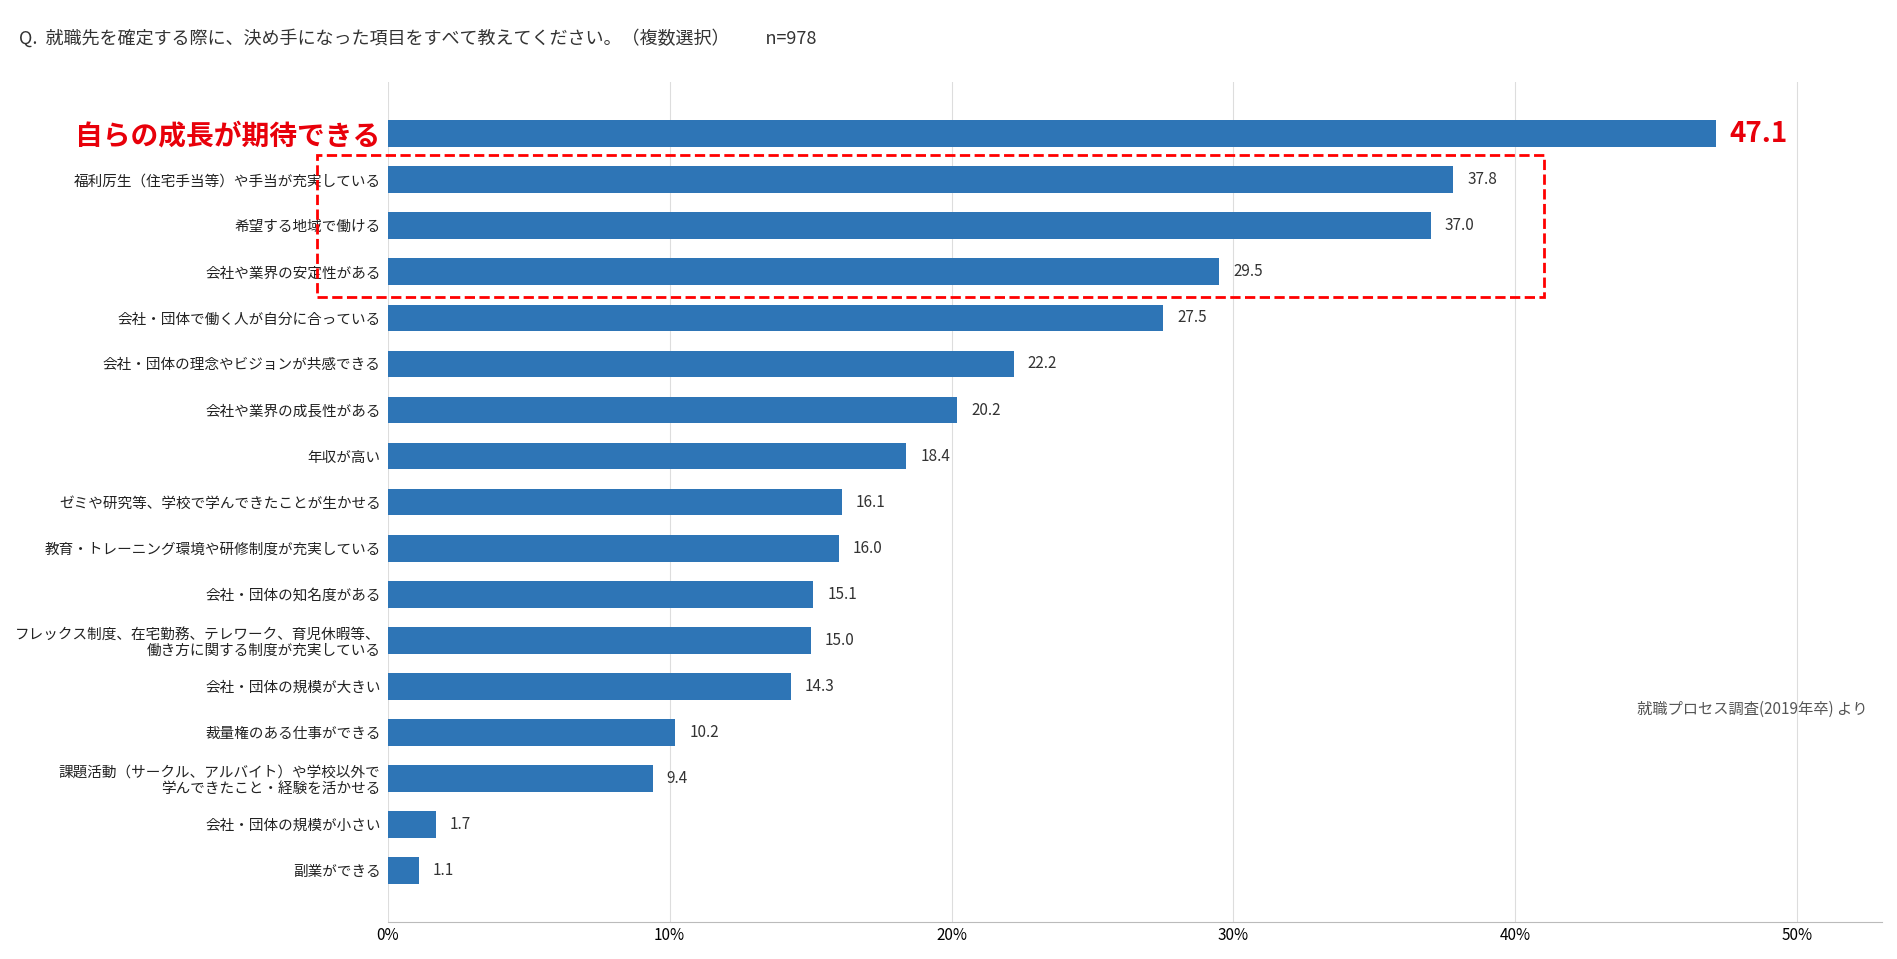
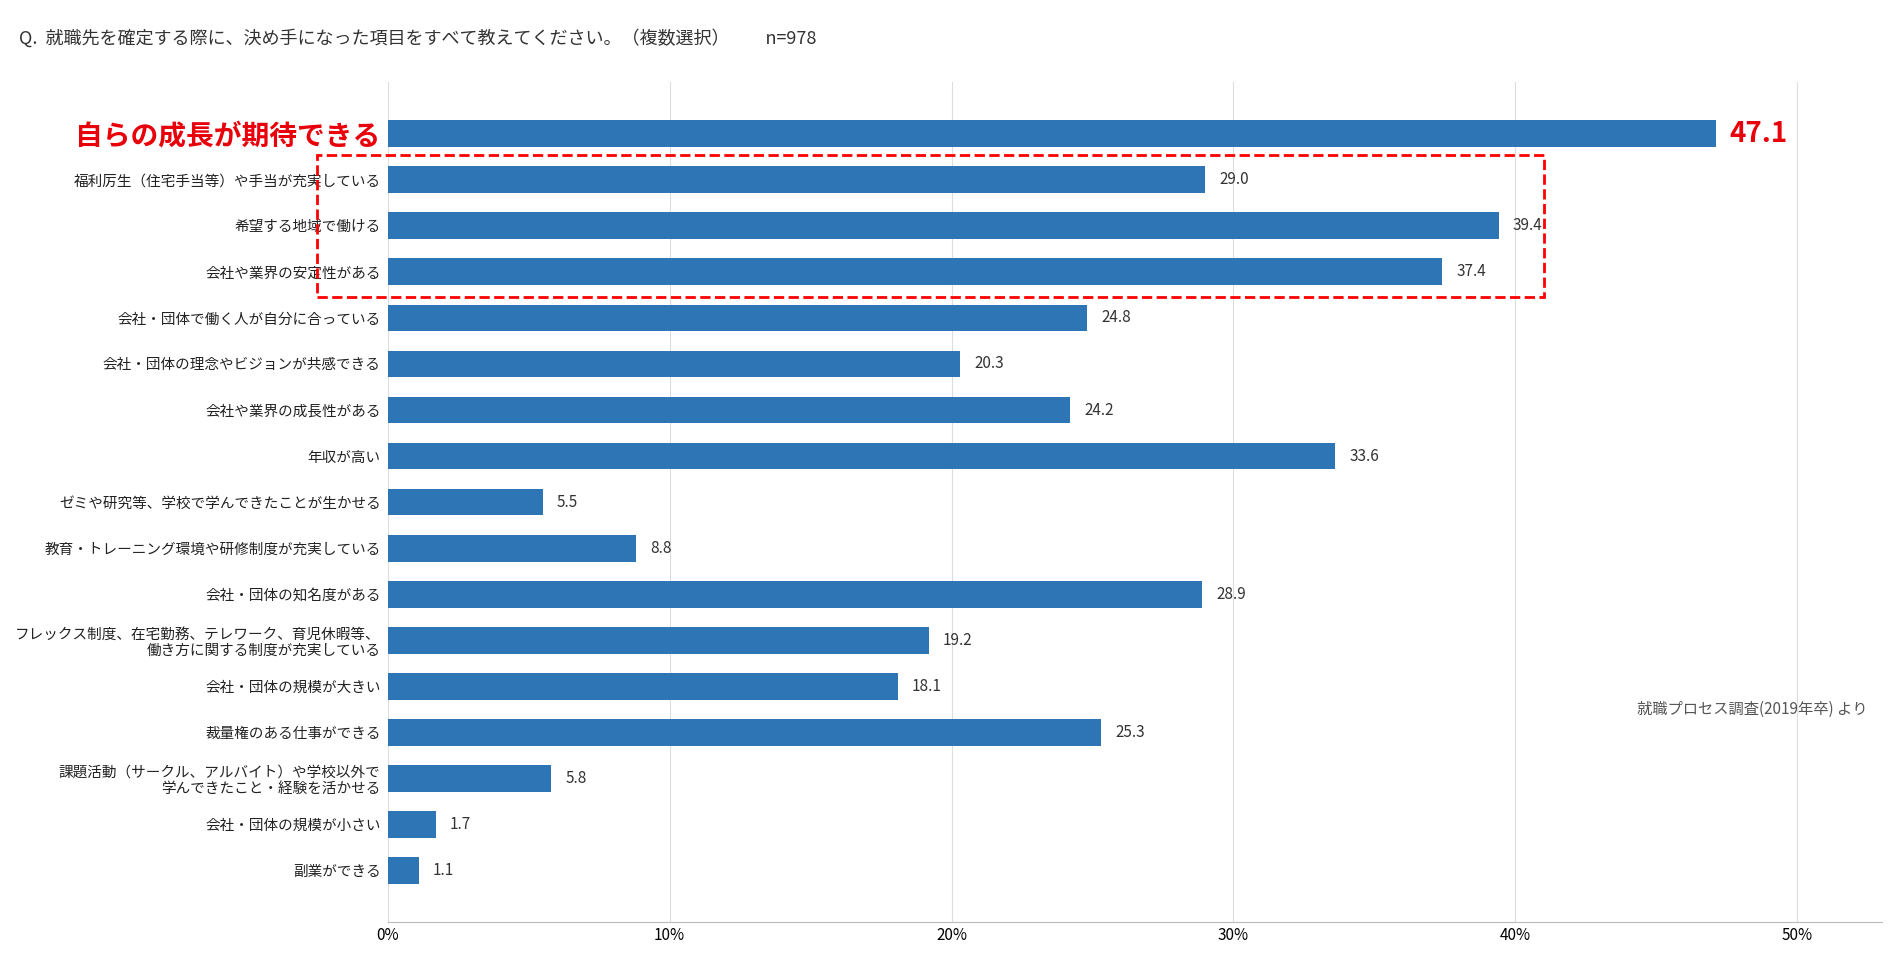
福利厉生（住宅手当等）や手当が充実している: 37.8 -> 29.0
希望する地域で働ける: 37.0 -> 39.4
会社や業界の安定性がある: 29.5 -> 37.4
会社・団体で働く人が自分に合っている: 27.5 -> 24.8
会社・団体の理念やビジョンが共感できる: 22.2 -> 20.3
会社や業界の成長性がある: 20.2 -> 24.2
年収が高い: 18.4 -> 33.6
ゼミや研究等、学校で学んできたことが生かせる: 16.1 -> 5.5
教育・トレーニング環境や研修制度が充実している: 16.0 -> 8.8
会社・団体の知名度がある: 15.1 -> 28.9
フレックス制度、在宅勤務、テレワーク、育児休暇等、 働き方に関する制度が充実している: 15.0 -> 19.2
会社・団体の規模が大きい: 14.3 -> 18.1
裁量権のある仕事ができる: 10.2 -> 25.3
課題活動（サークル、アルバイト）や学校以外で 学んできたこと・経験を活かせる: 9.4 -> 5.8
